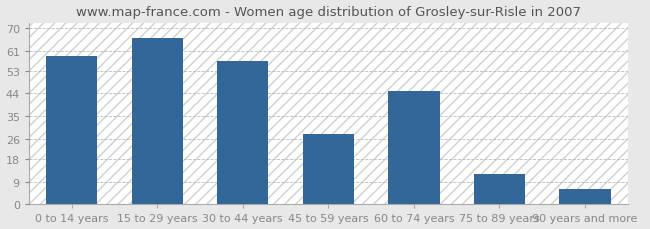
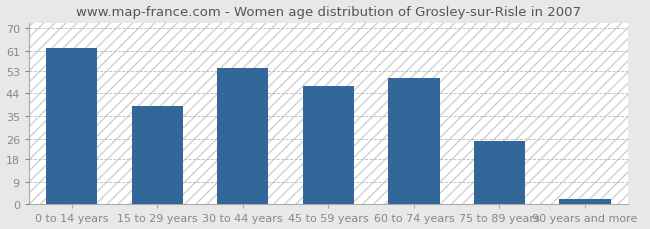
0 to 14 years: 59 -> 62
15 to 29 years: 66 -> 39
30 to 44 years: 57 -> 54
45 to 59 years: 28 -> 47
60 to 74 years: 45 -> 50
75 to 89 years: 12 -> 25
90 years and more: 6 -> 2
